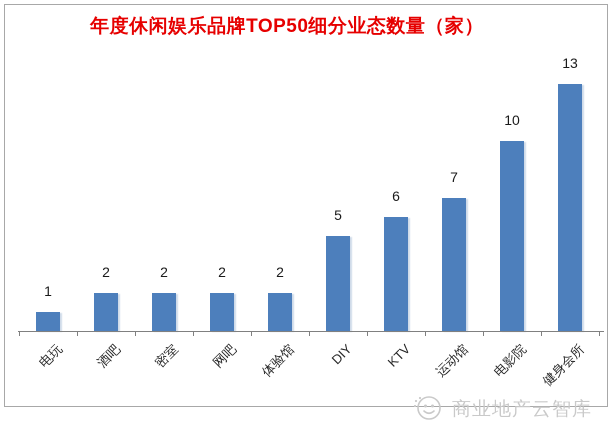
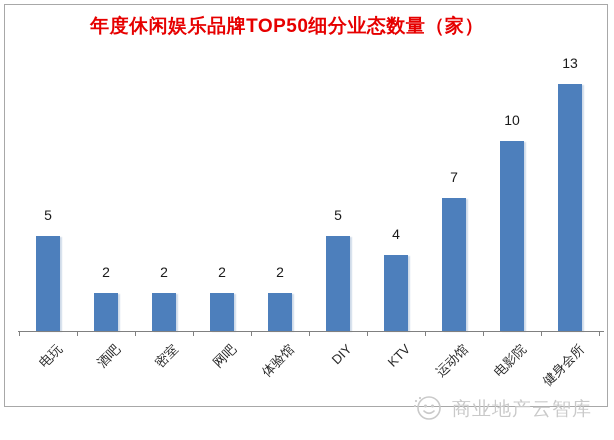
电玩: 1 -> 5
KTV: 6 -> 4
